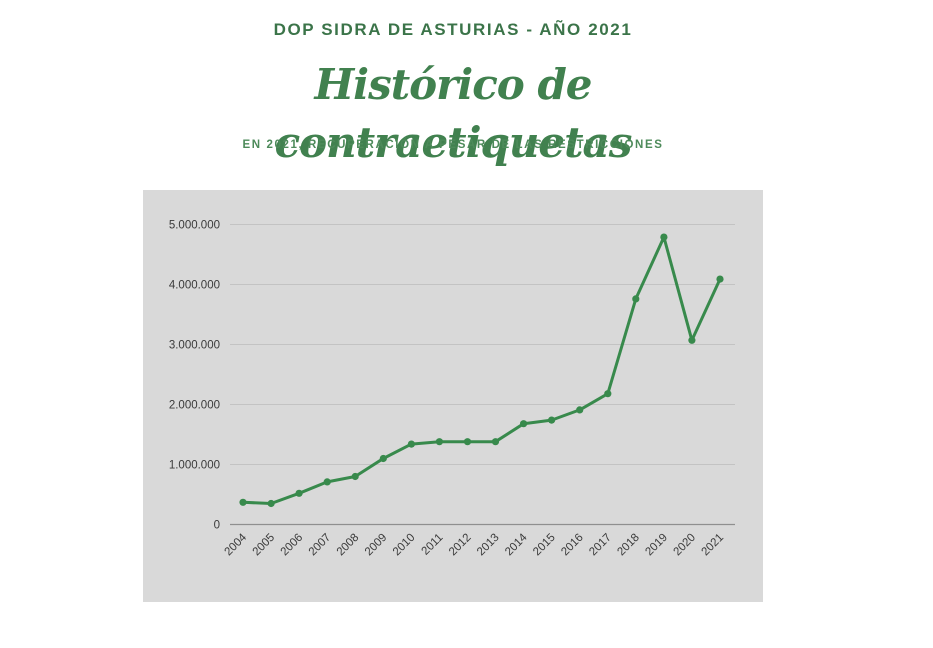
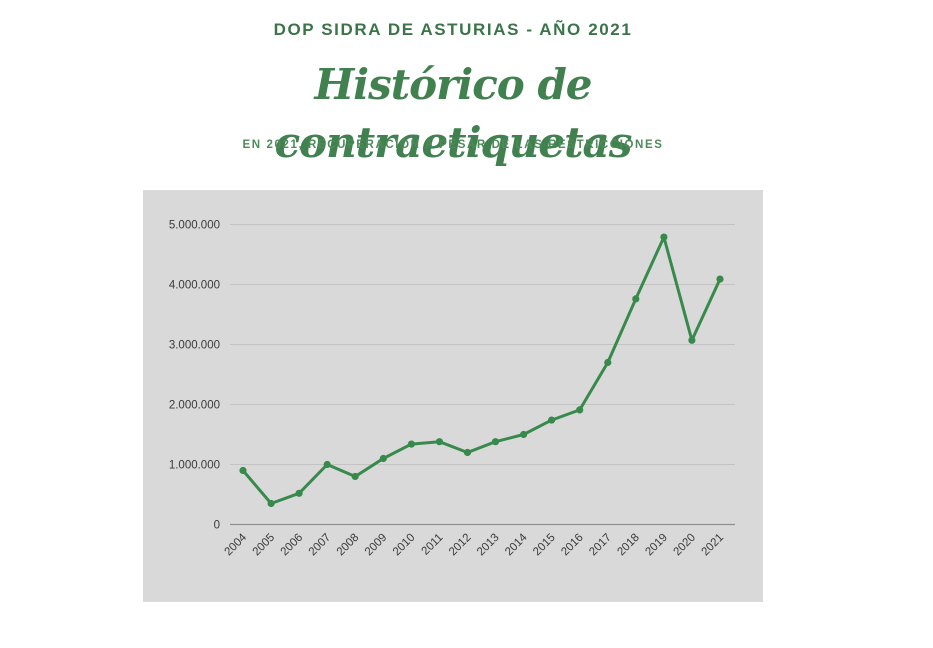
2004: 400000 -> 900000
2007: 700000 -> 1000000
2012: 1400000 -> 1200000
2014: 1700000 -> 1500000
2017: 2200000 -> 2700000
